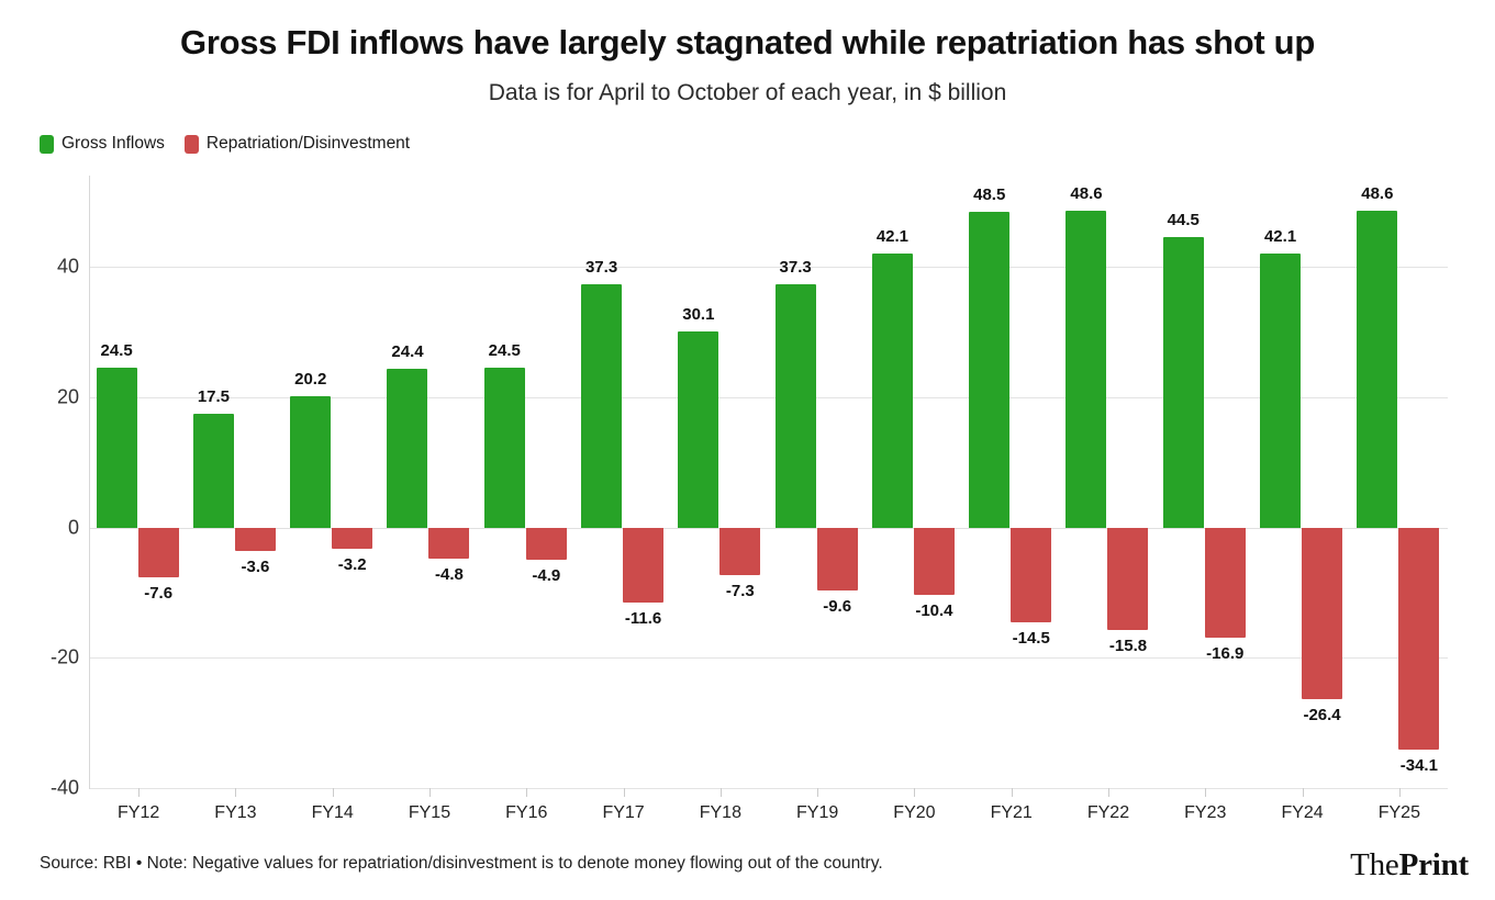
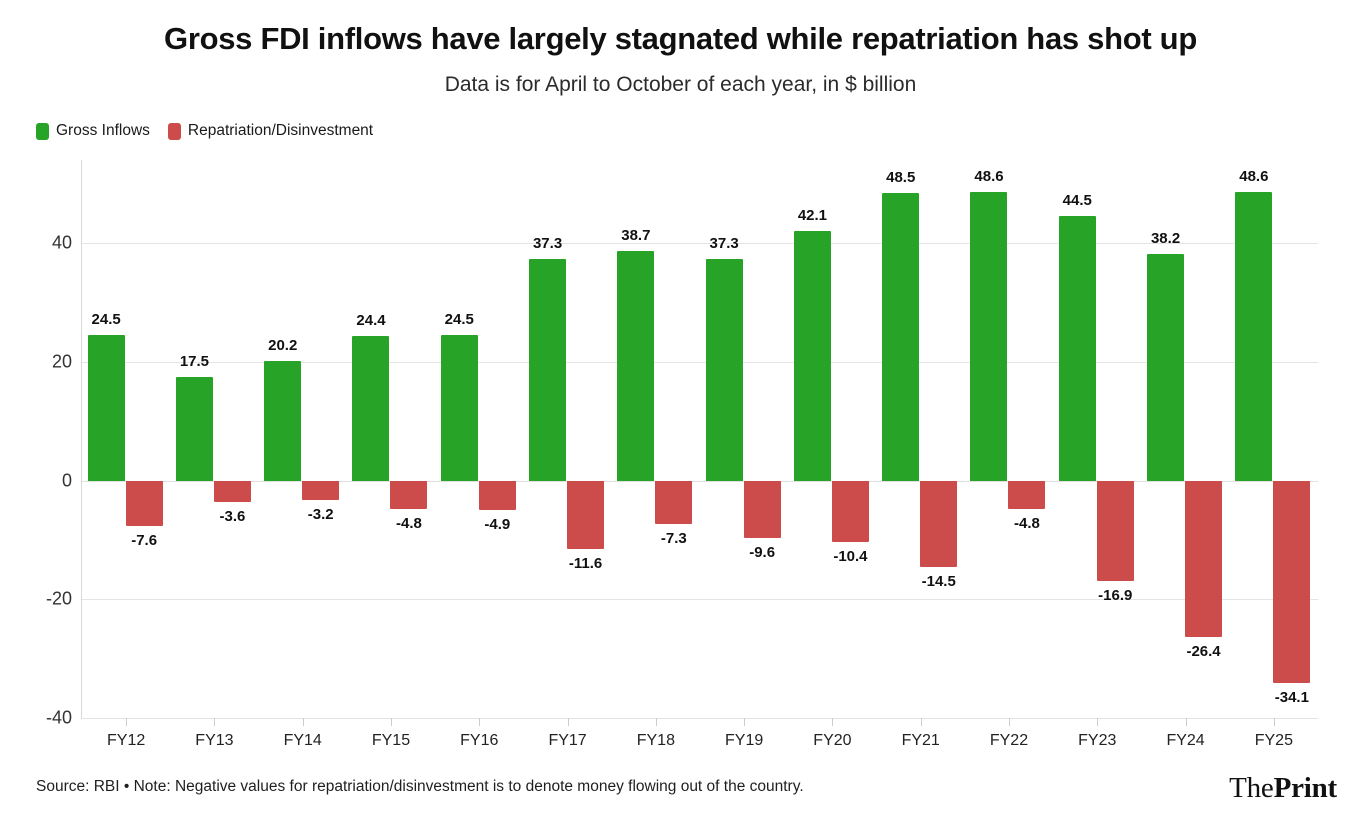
Gross Inflows/FY18: 30.1 -> 38.7
Repatriation/Disinvestment/FY22: -15.8 -> -4.8
Gross Inflows/FY24: 42.1 -> 38.2
